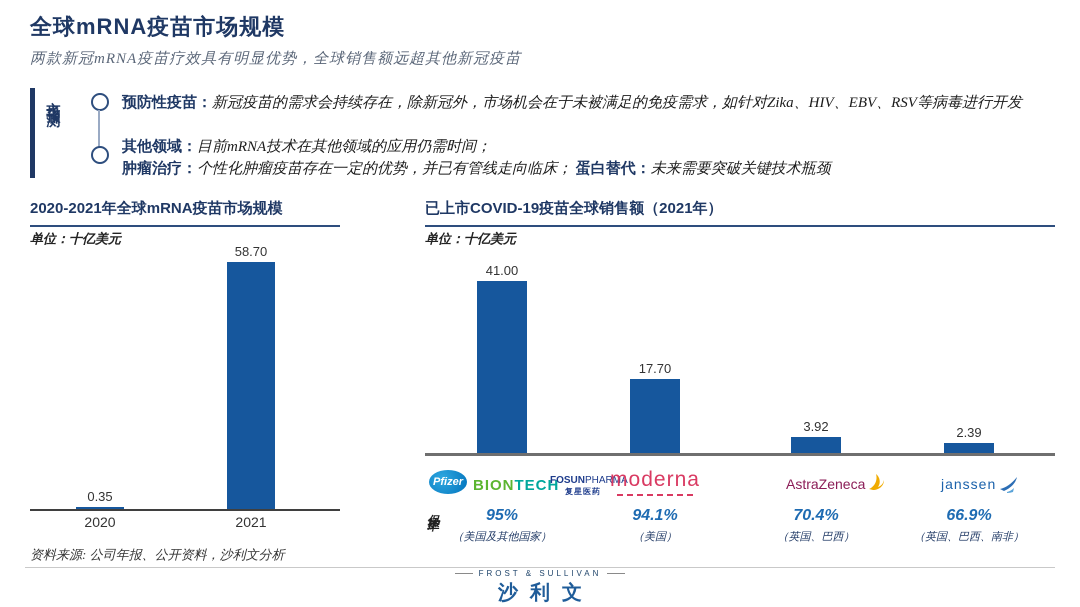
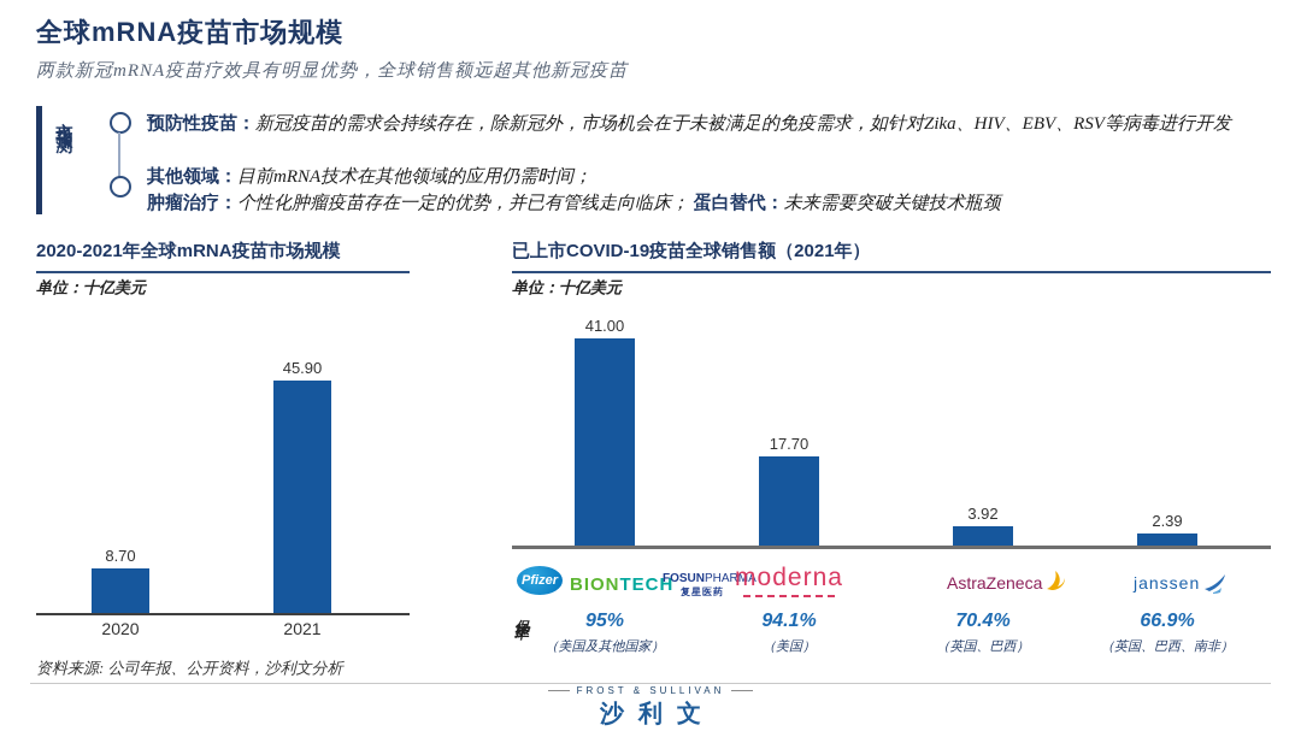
2020-2021年全球mRNA疫苗市场规模/2020: 0.35 -> 8.70
2020-2021年全球mRNA疫苗市场规模/2021: 58.70 -> 45.90
